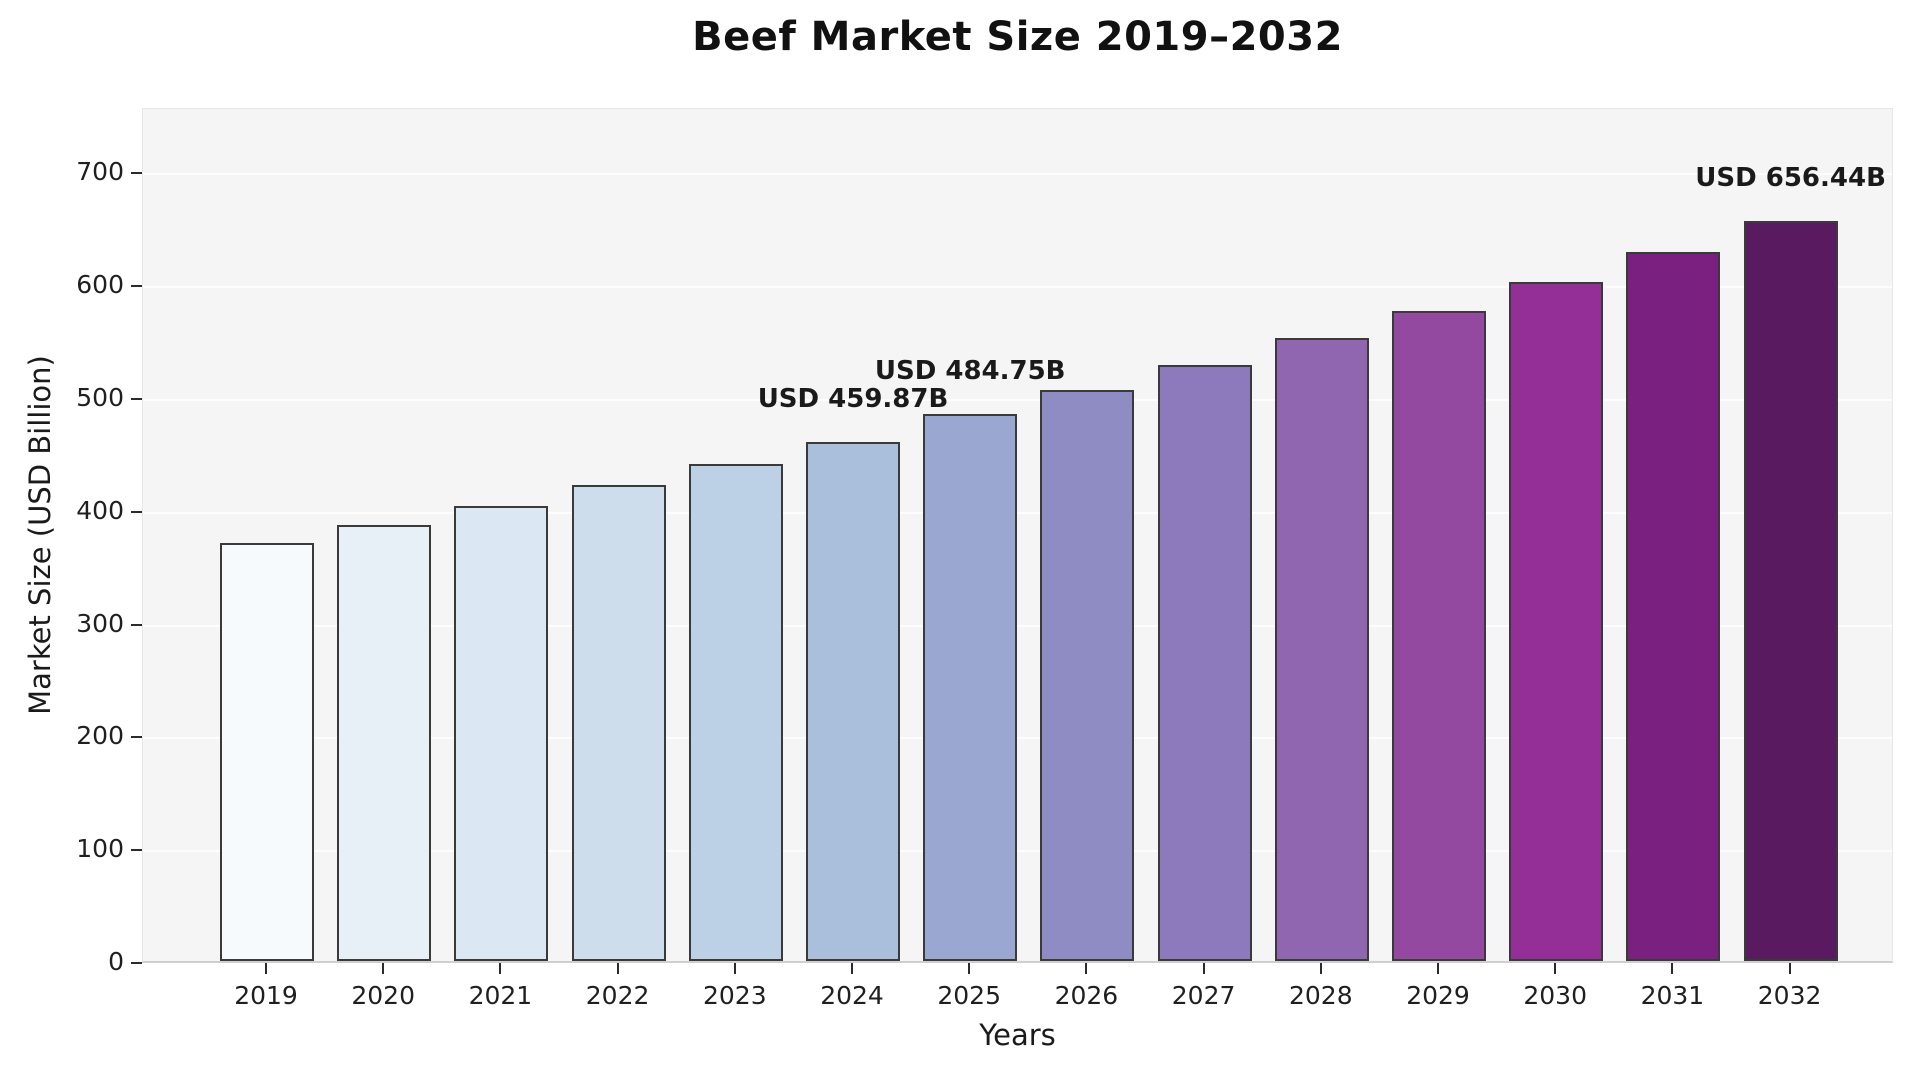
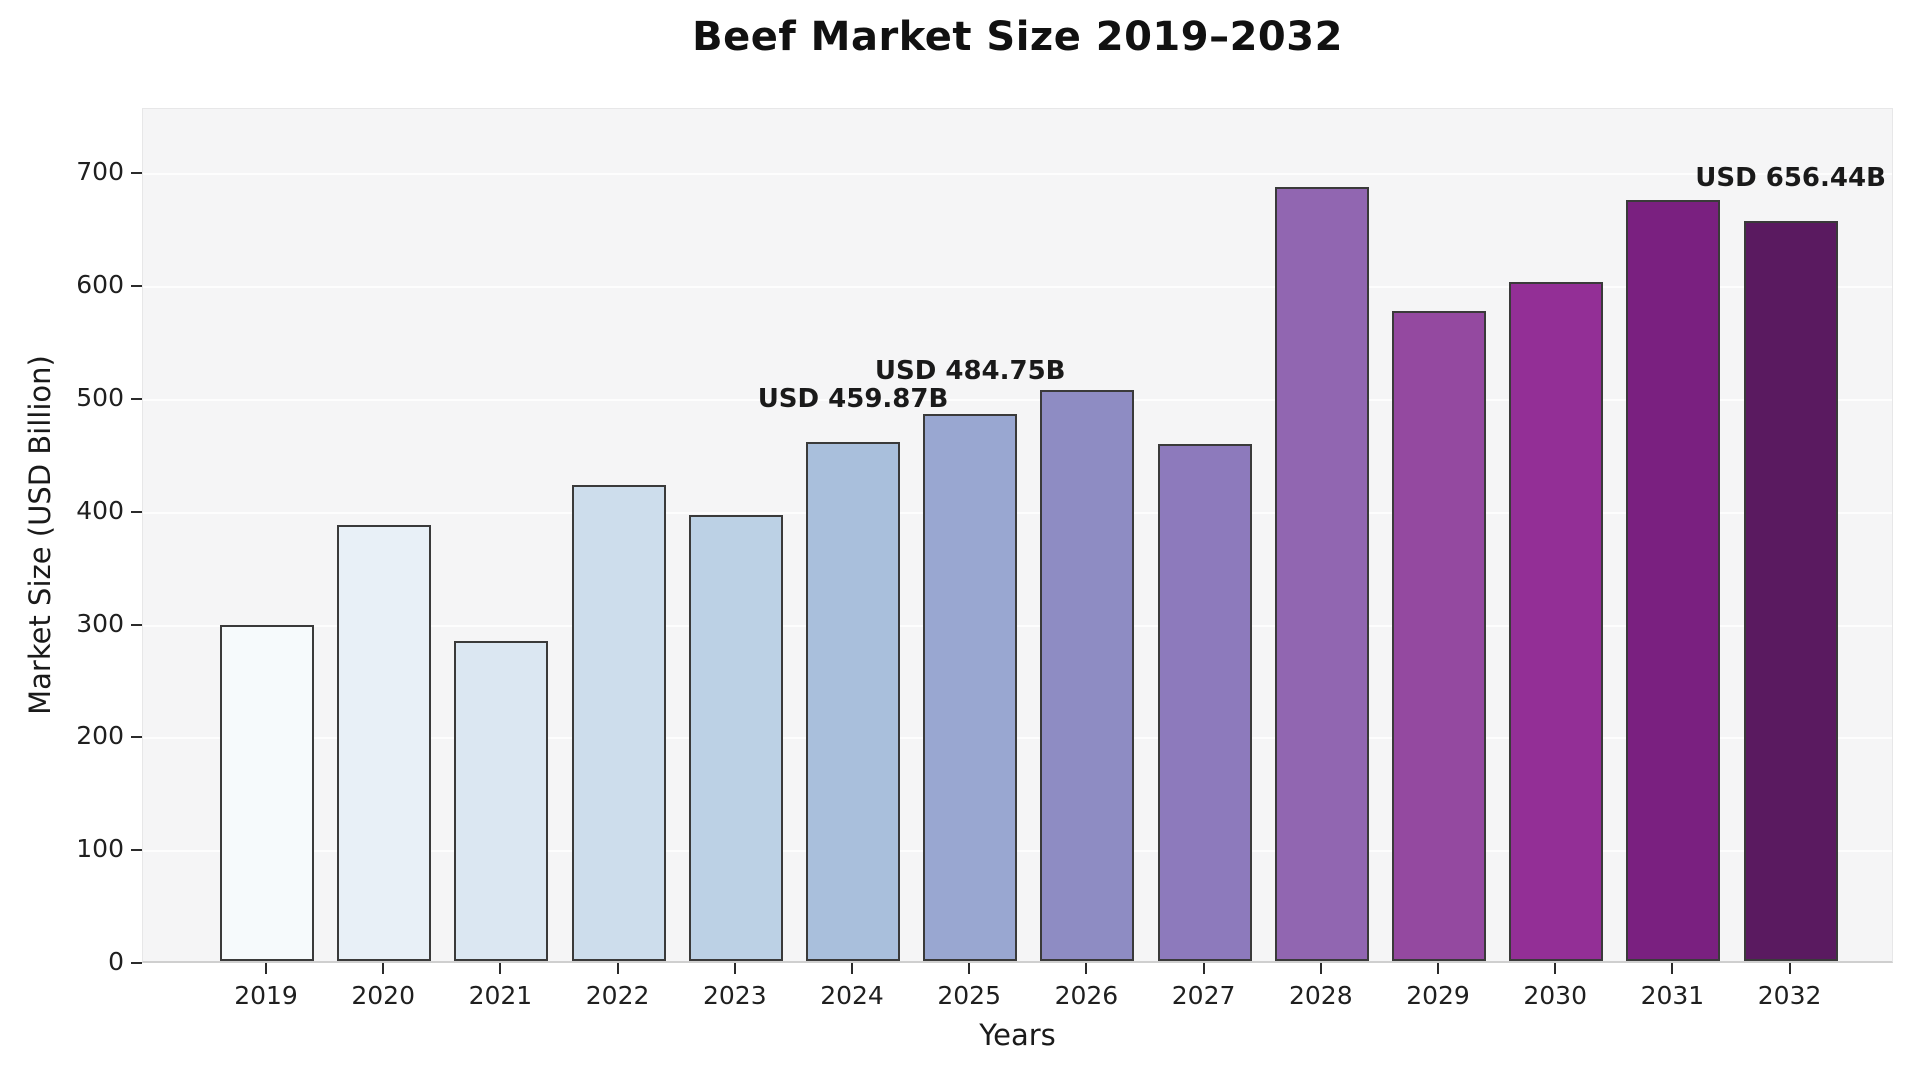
2019: 370 -> 298
2021: 404 -> 284
2023: 440 -> 395
2027: 529 -> 458
2028: 552 -> 686
2031: 629 -> 675
